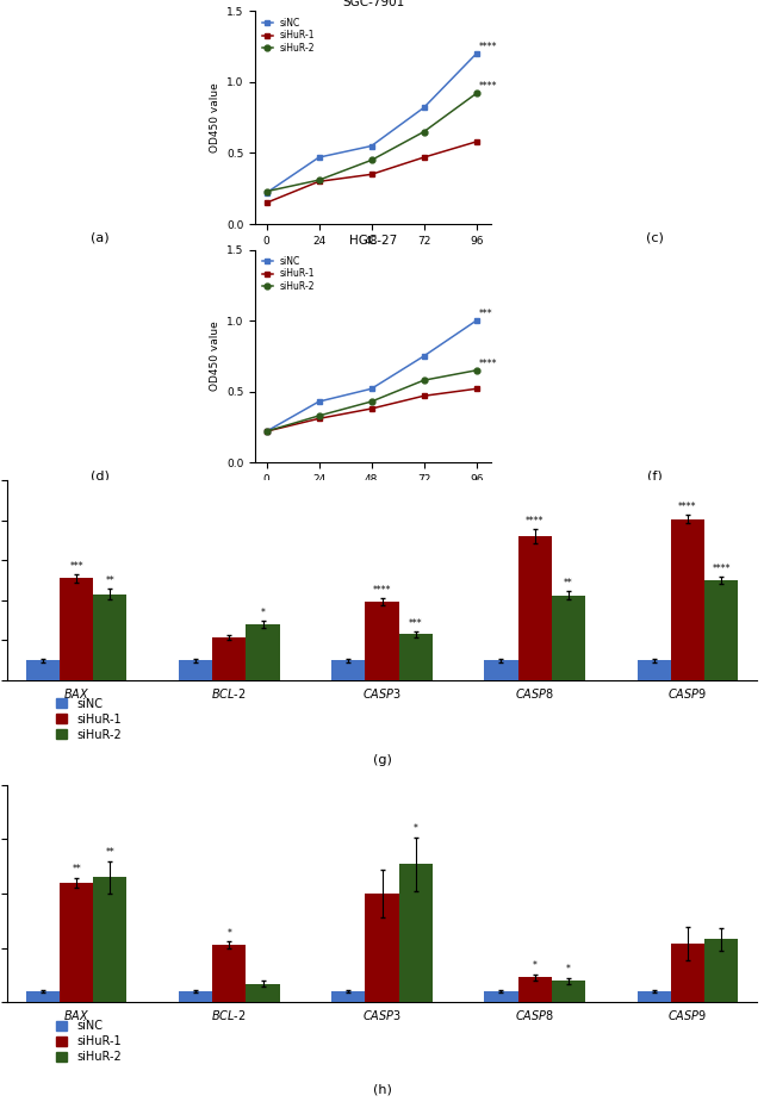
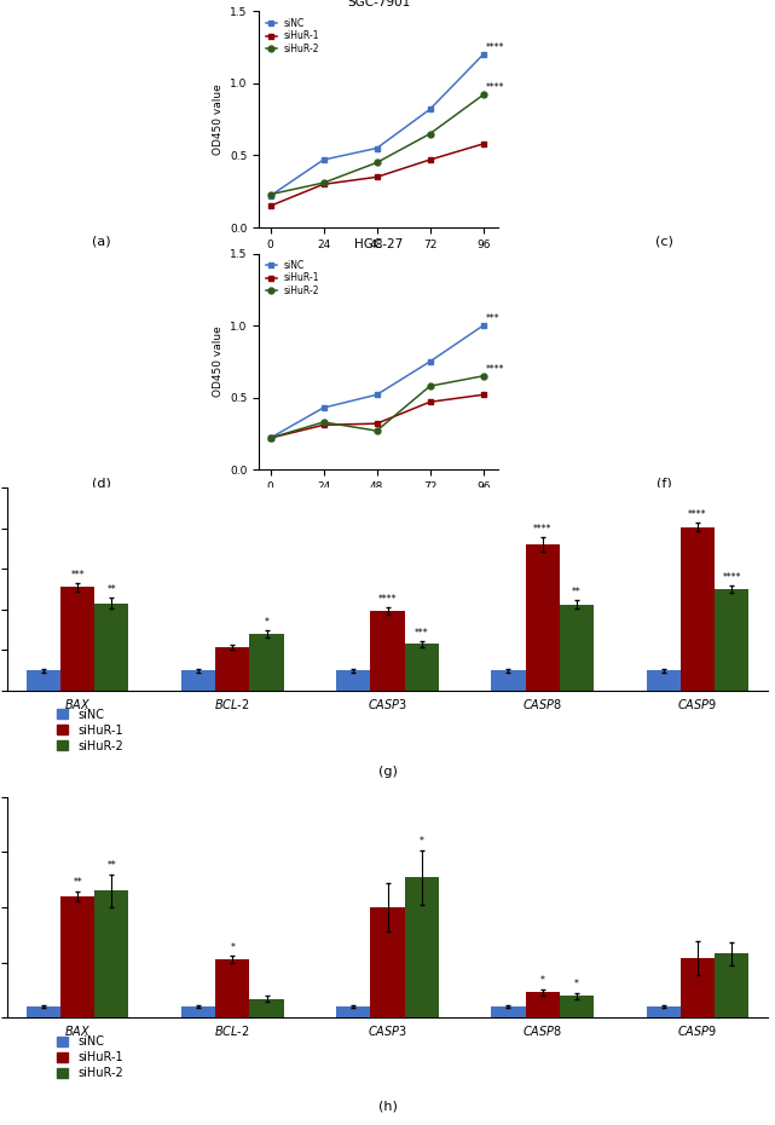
siHuR-1/48: 0.38 -> 0.32
siHuR-2/48: 0.43 -> 0.27
